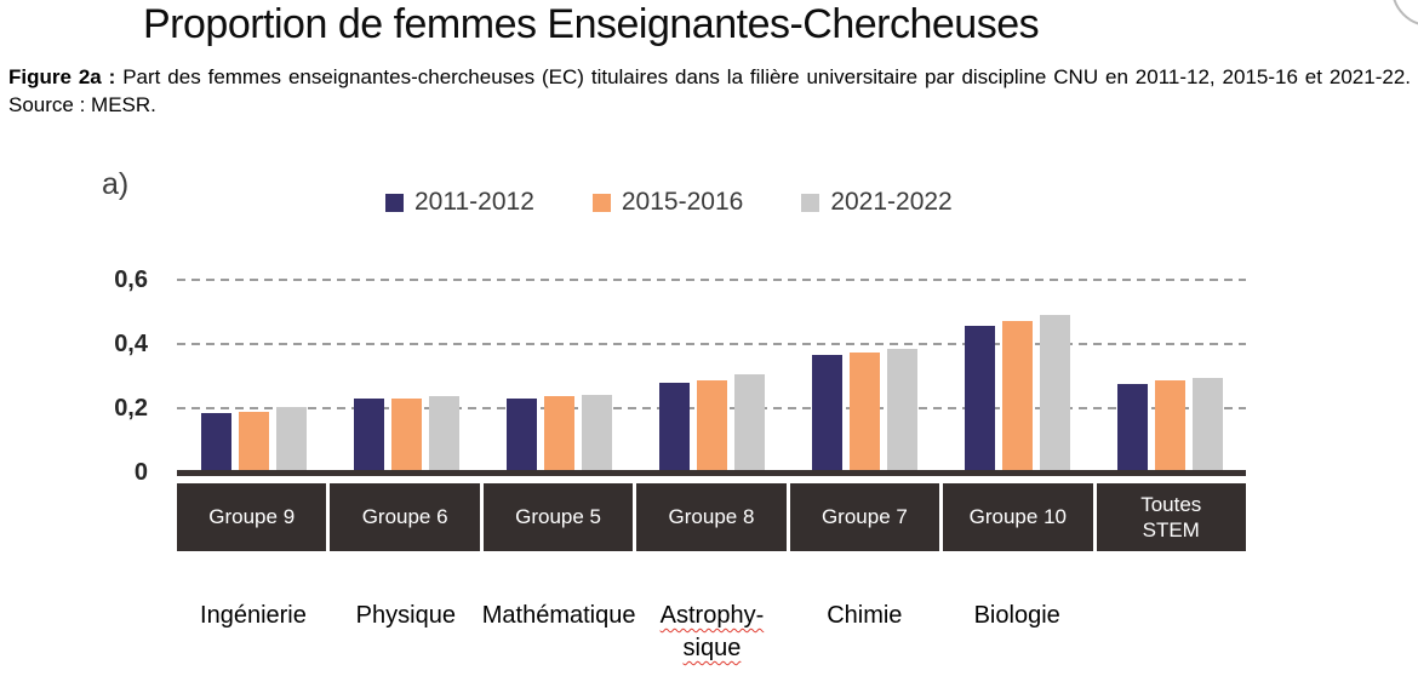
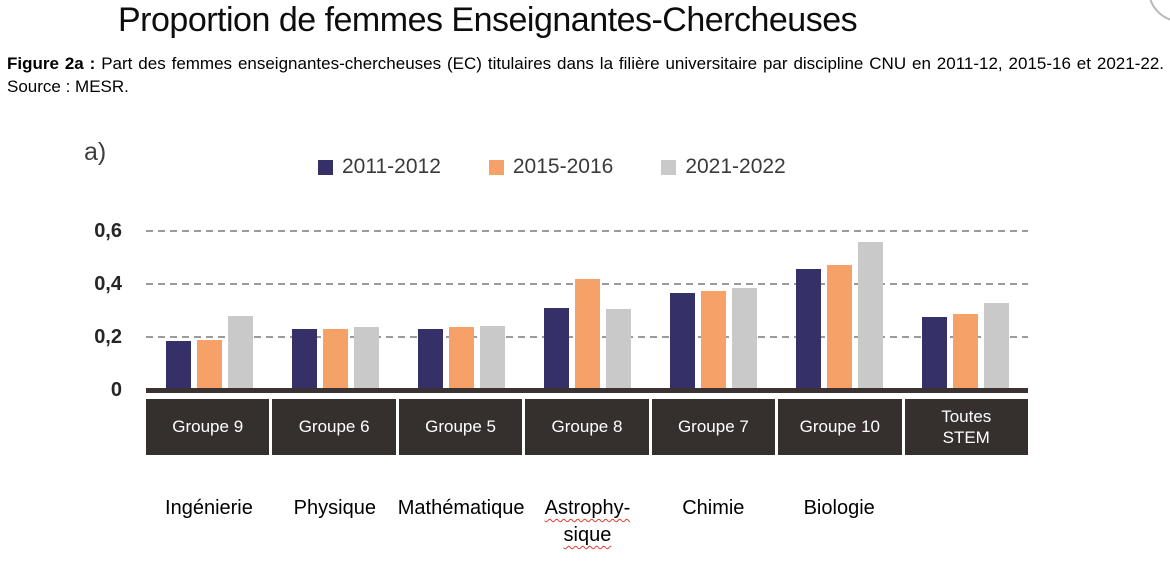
2021-2022/Groupe 9: 0,20 -> 0,28
2011-2012/Groupe 8: 0,28 -> 0,31
2015-2016/Groupe 8: 0,29 -> 0,42
2021-2022/Groupe 10: 0,49 -> 0,56
2021-2022/Toutes STEM: 0,29 -> 0,33
